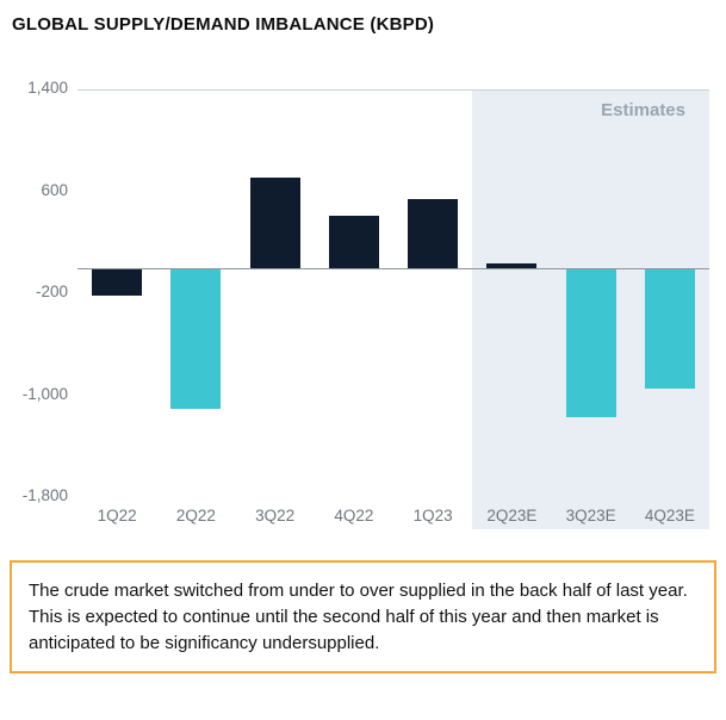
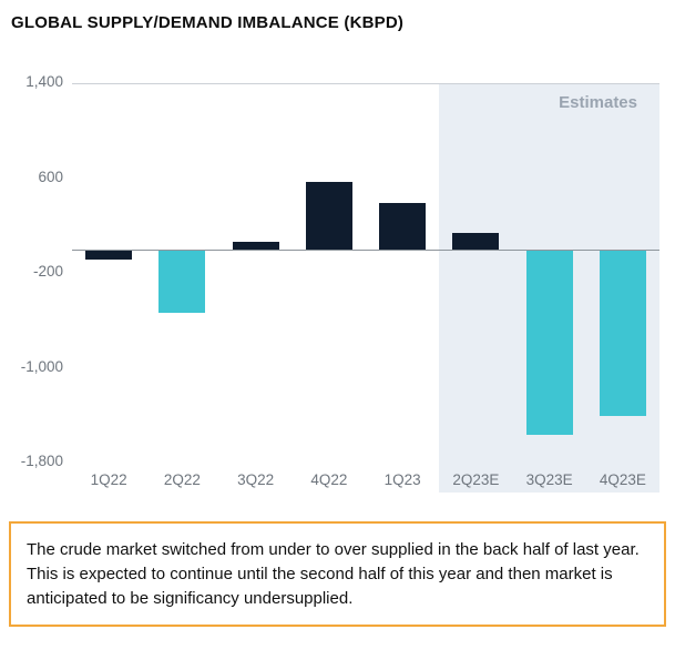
1Q22: -210 -> -80
2Q22: -1100 -> -530
3Q22: 720 -> 70
4Q22: 420 -> 580
1Q23: 550 -> 400
2Q23E: 40 -> 150
3Q23E: -1160 -> -1560
4Q23E: -940 -> -1400
